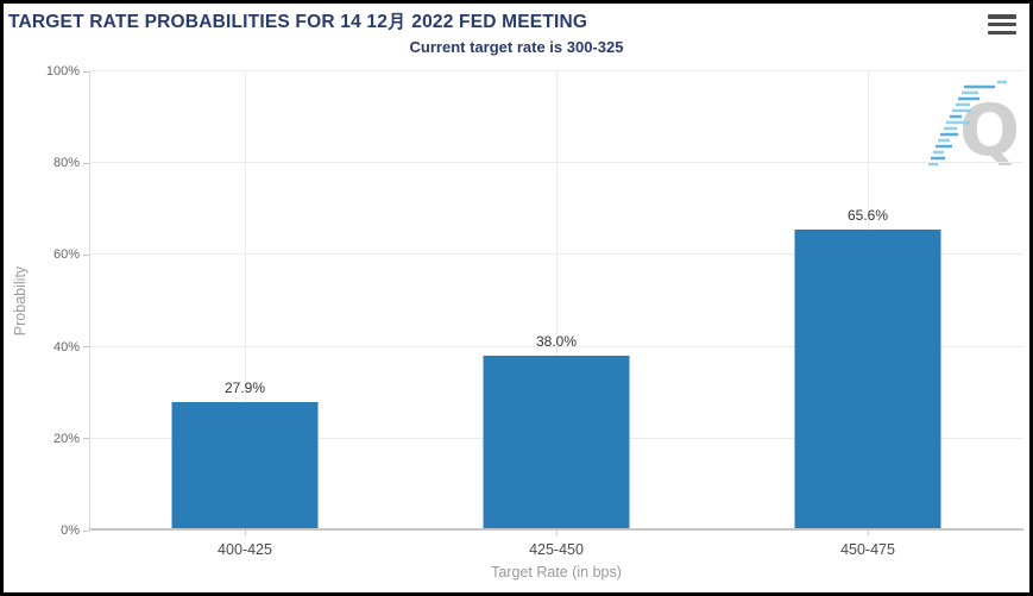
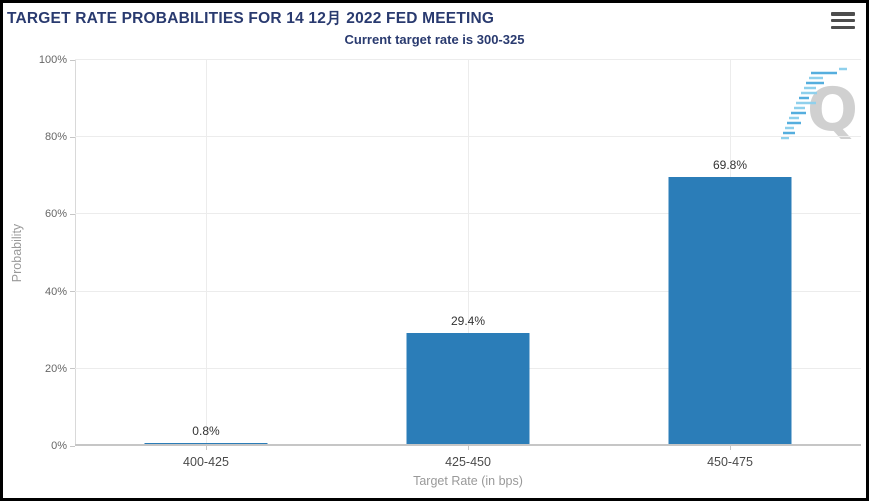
400-425: 27.9% -> 0.8%
425-450: 38.0% -> 29.4%
450-475: 65.6% -> 69.8%
